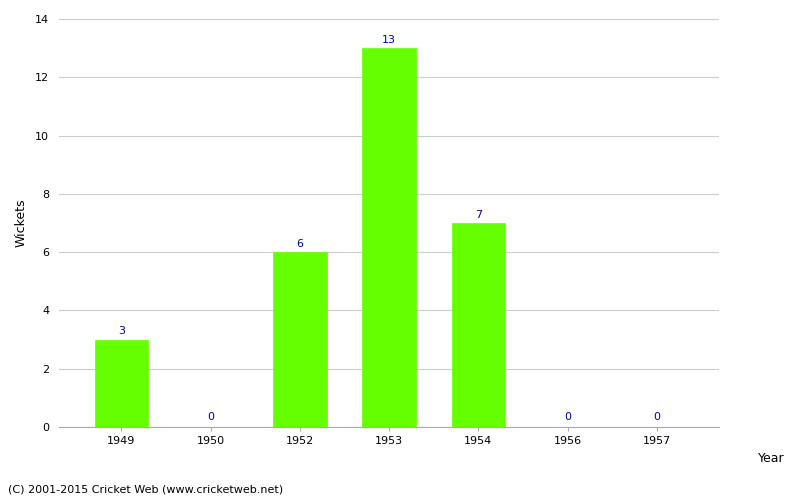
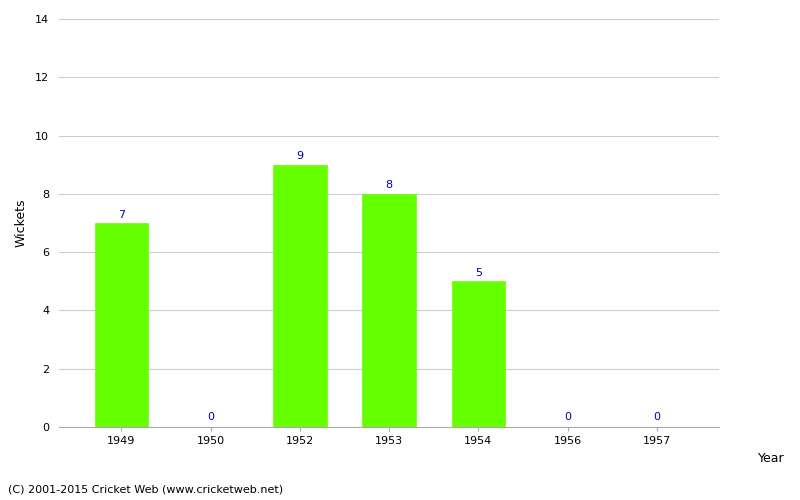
1949: 3 -> 7
1952: 6 -> 9
1953: 13 -> 8
1954: 7 -> 5
